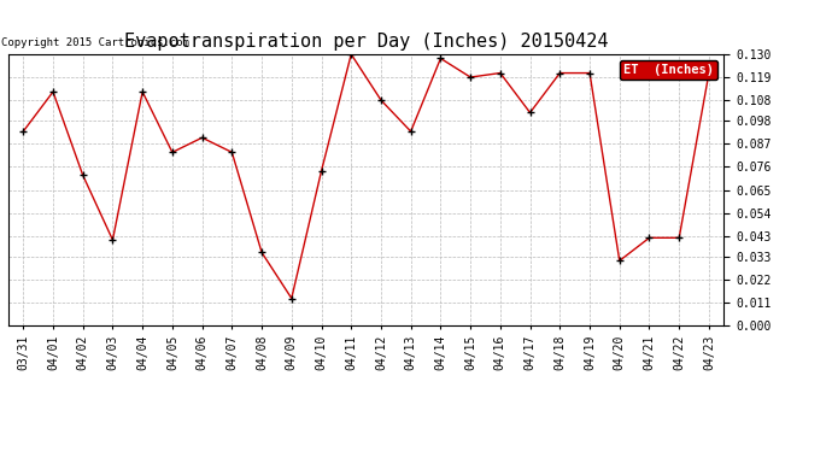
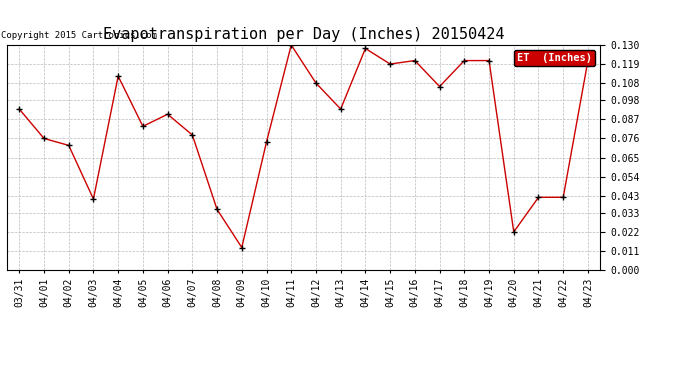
04/01: 0.112 -> 0.076
04/07: 0.083 -> 0.078
04/17: 0.102 -> 0.106
04/20: 0.031 -> 0.022
